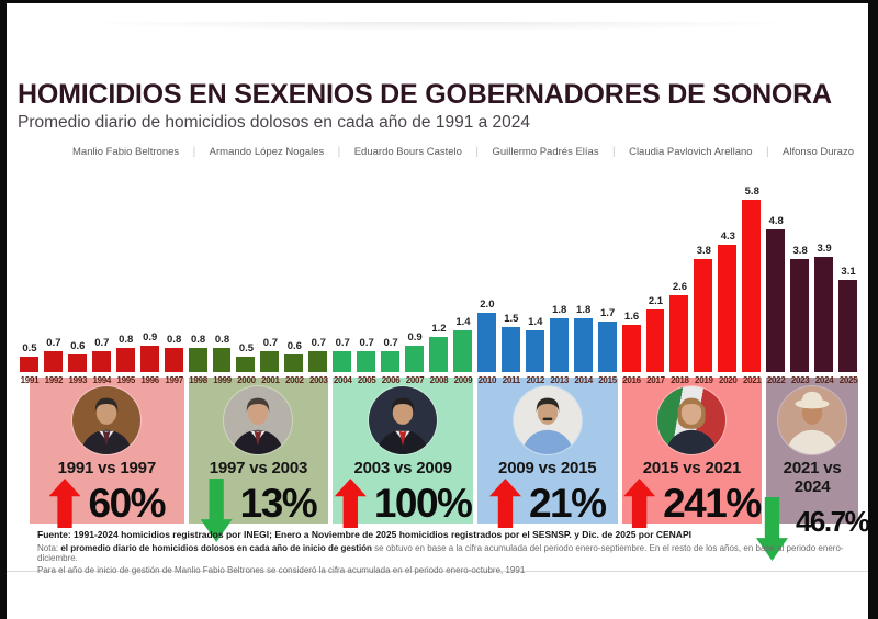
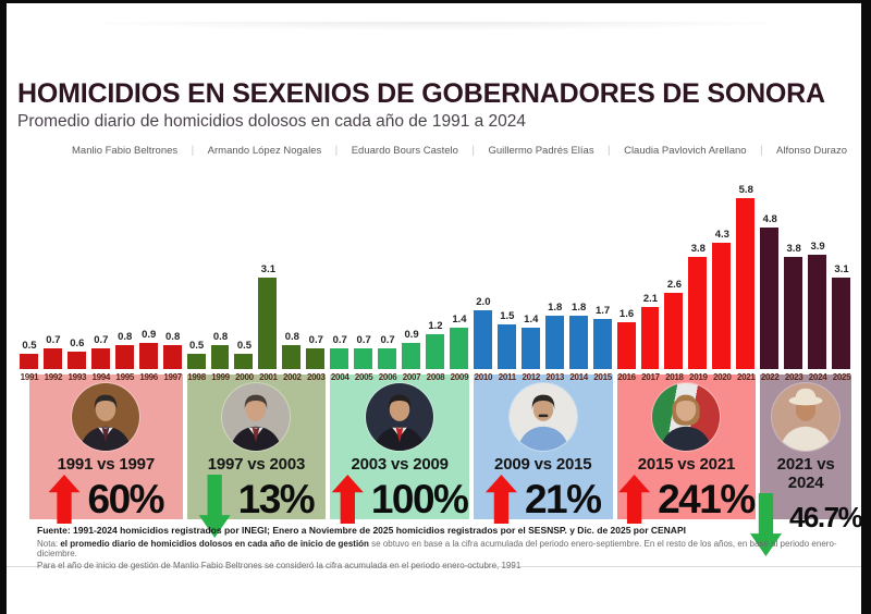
1998: 0.8 -> 0.5
2001: 0.7 -> 3.1
2002: 0.6 -> 0.8
